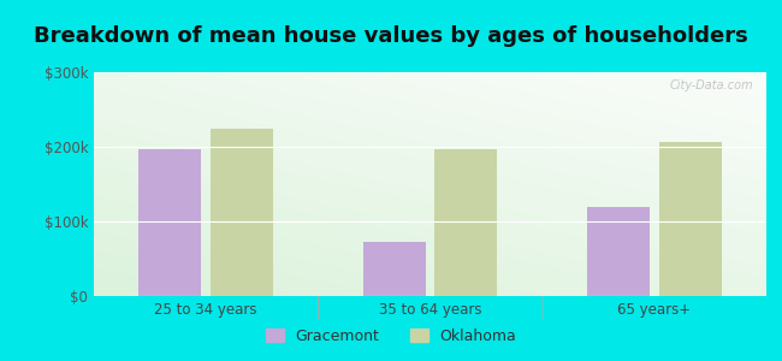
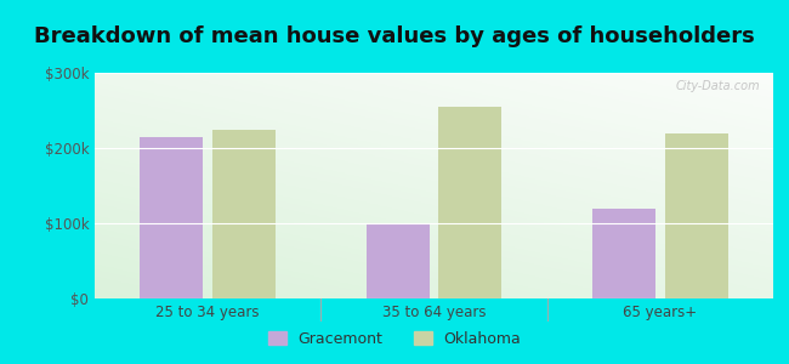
Gracemont/25 to 34 years: $196k -> $215k
Gracemont/35 to 64 years: $72k -> $100k
Oklahoma/35 to 64 years: $196k -> $255k
Oklahoma/65 years+: $206k -> $220k
